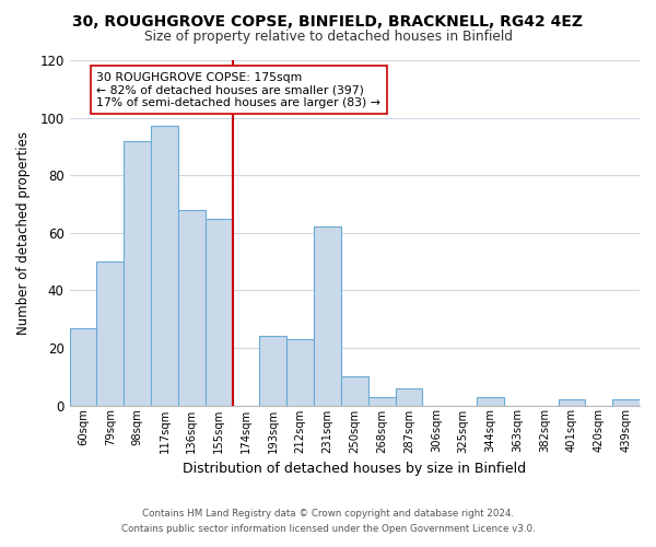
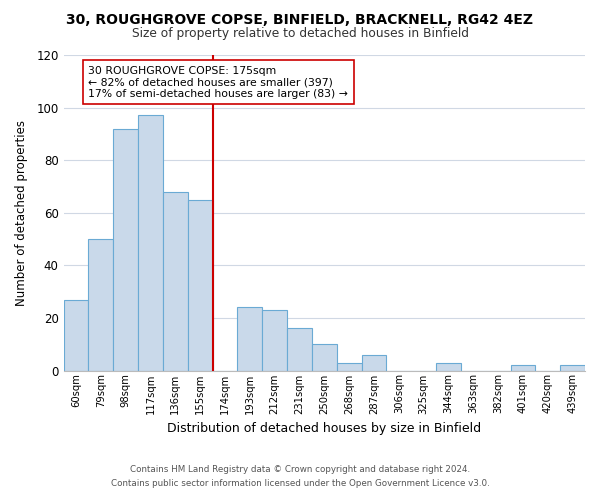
231sqm: 62 -> 16
